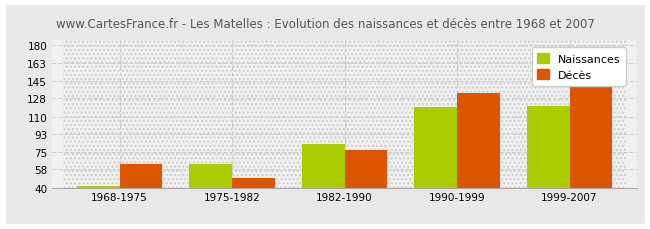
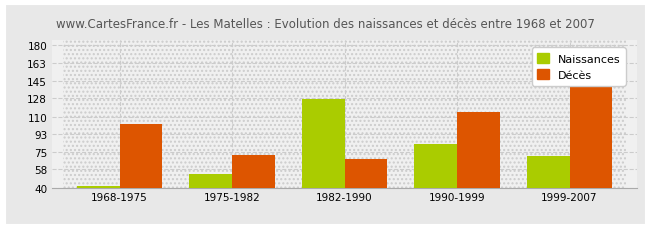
Décès/1968-1975: 63 -> 103
Naissances/1975-1982: 63 -> 53
Décès/1975-1982: 49 -> 72
Naissances/1982-1990: 83 -> 127
Décès/1982-1990: 77 -> 68
Naissances/1990-1999: 119 -> 83
Décès/1990-1999: 133 -> 114
Naissances/1999-2007: 120 -> 71
